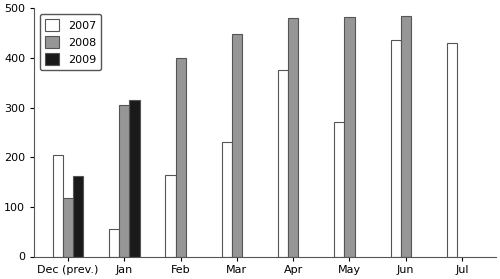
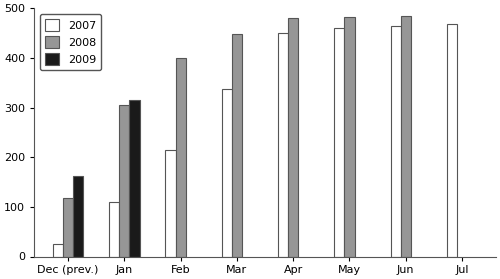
2007/Dec (prev.): 205 -> 25
2007/Jan: 55 -> 110
2007/Feb: 165 -> 215
2007/Mar: 230 -> 338
2007/Apr: 375 -> 449
2007/May: 270 -> 460
2007/Jun: 435 -> 465
2007/Jul: 430 -> 468
